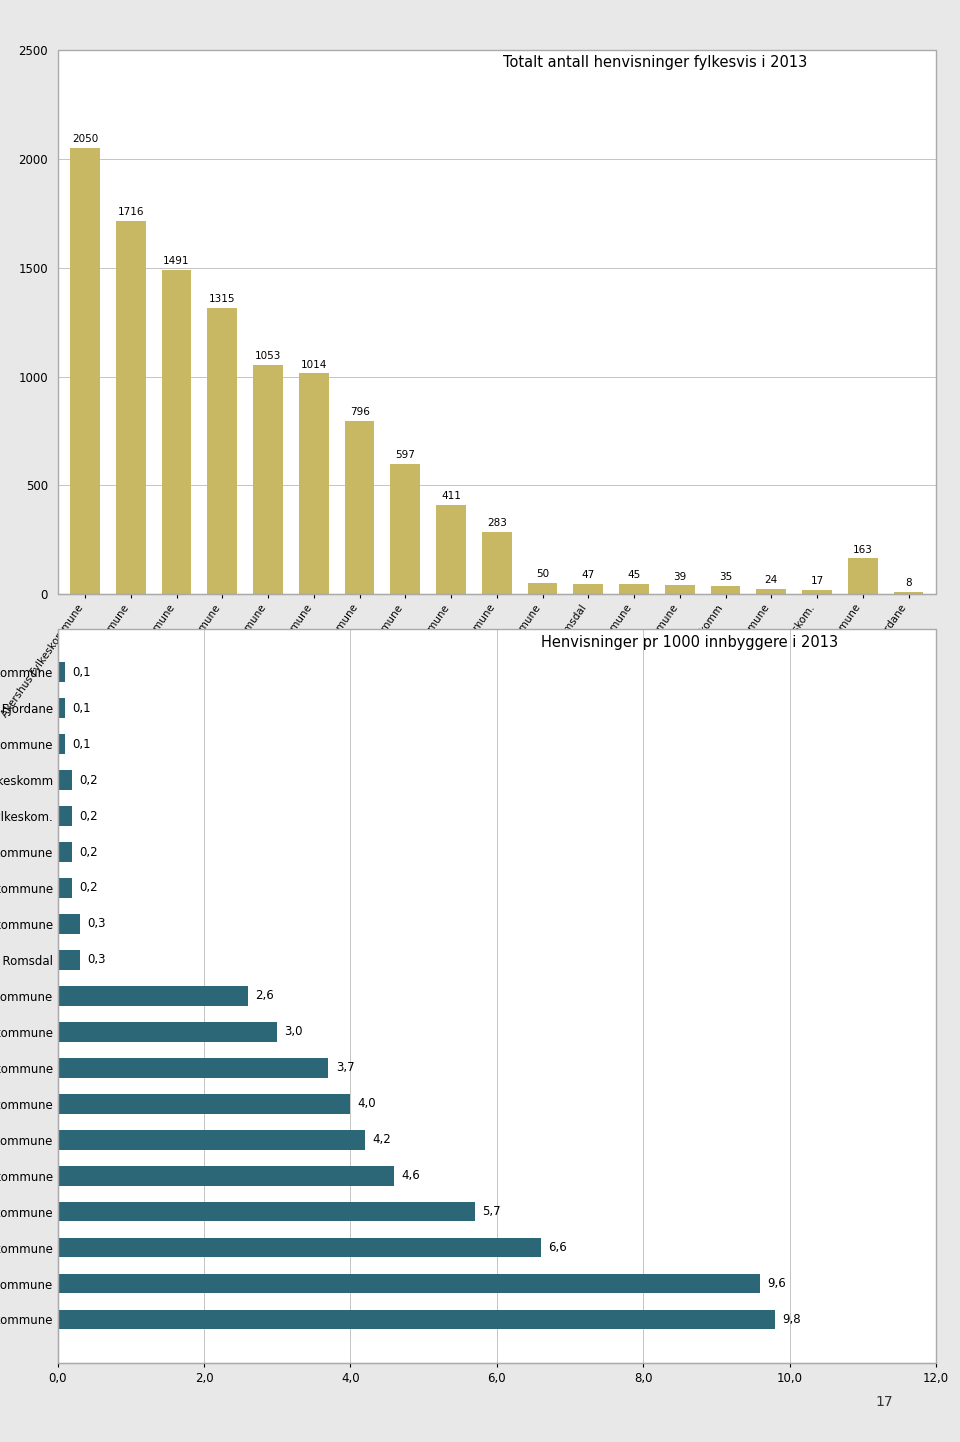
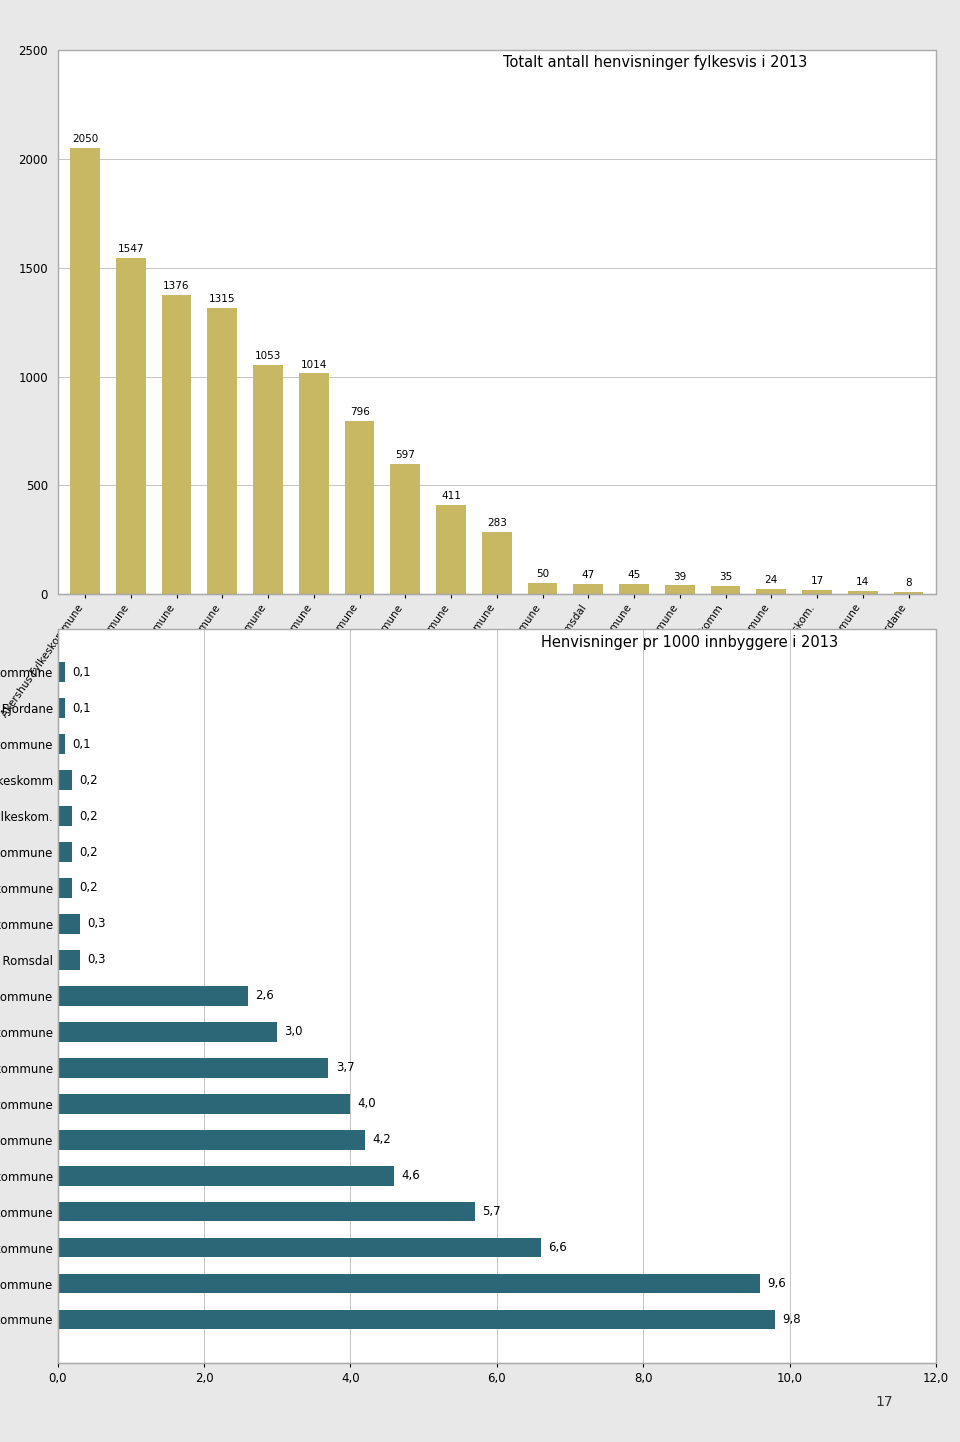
Totalt antall henvisninger fylkesvis i 2013/Oslo Fylkeskommune: 1716 -> 1547
Totalt antall henvisninger fylkesvis i 2013/Buskerud Fylkeskommune: 1491 -> 1376
Totalt antall henvisninger fylkesvis i 2013/Finnmark Fylkeskommune: 163 -> 14
